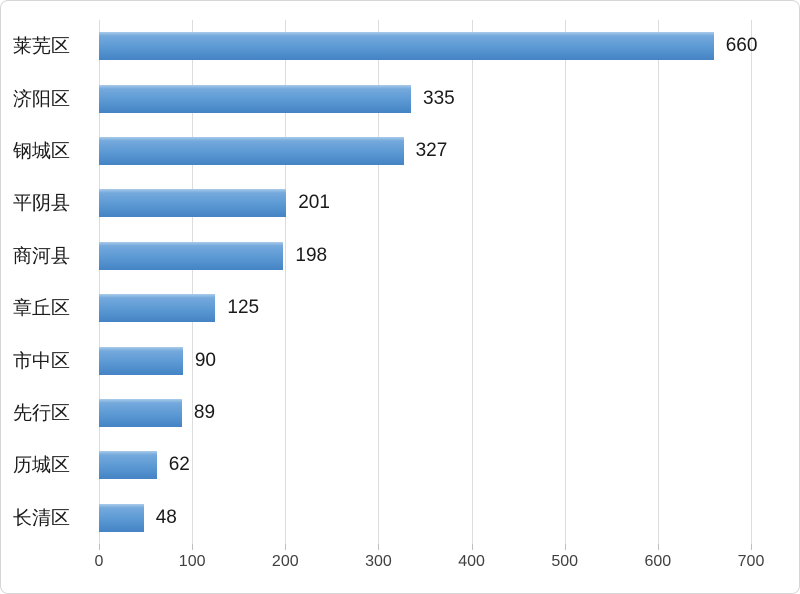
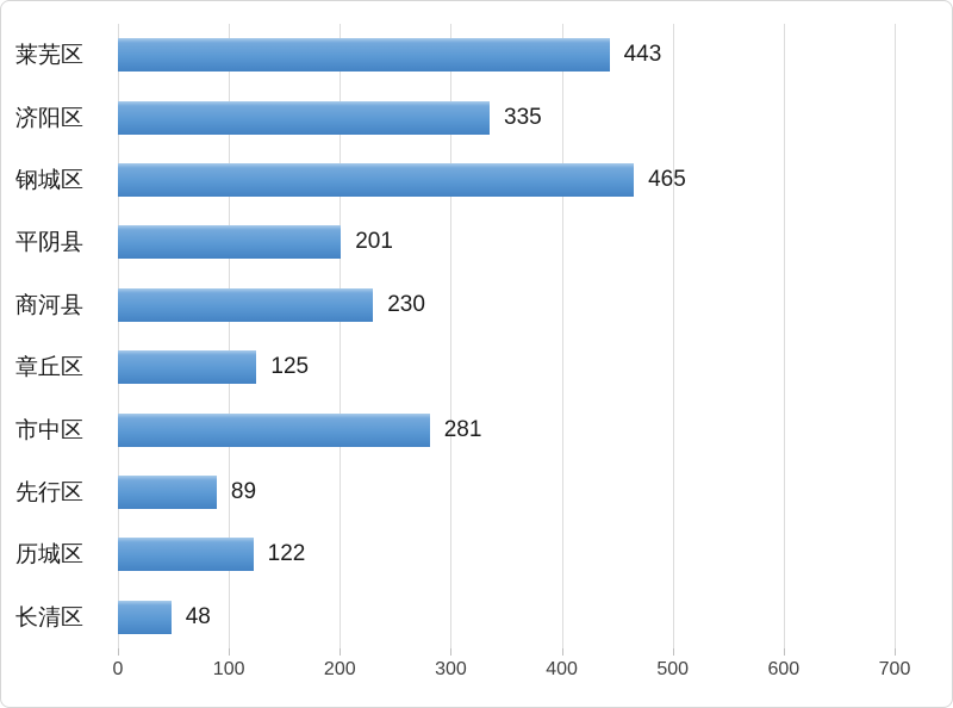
莱芜区: 660 -> 443
钢城区: 327 -> 465
商河县: 198 -> 230
市中区: 90 -> 281
历城区: 62 -> 122
